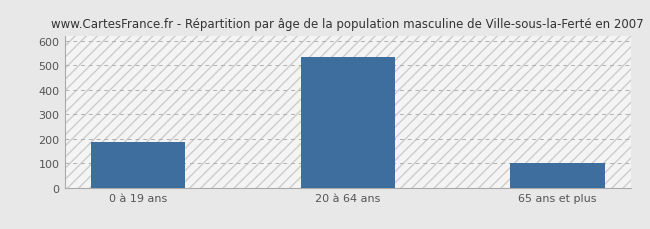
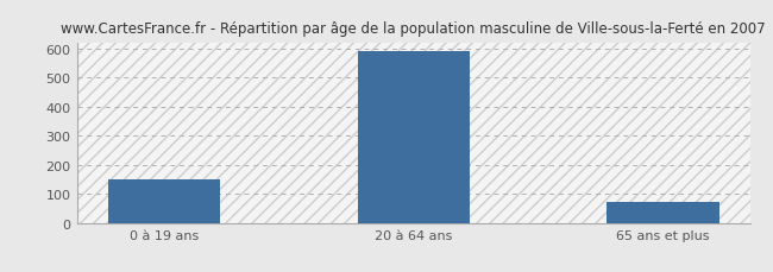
0 à 19 ans: 185 -> 148
20 à 64 ans: 535 -> 592
65 ans et plus: 100 -> 73
